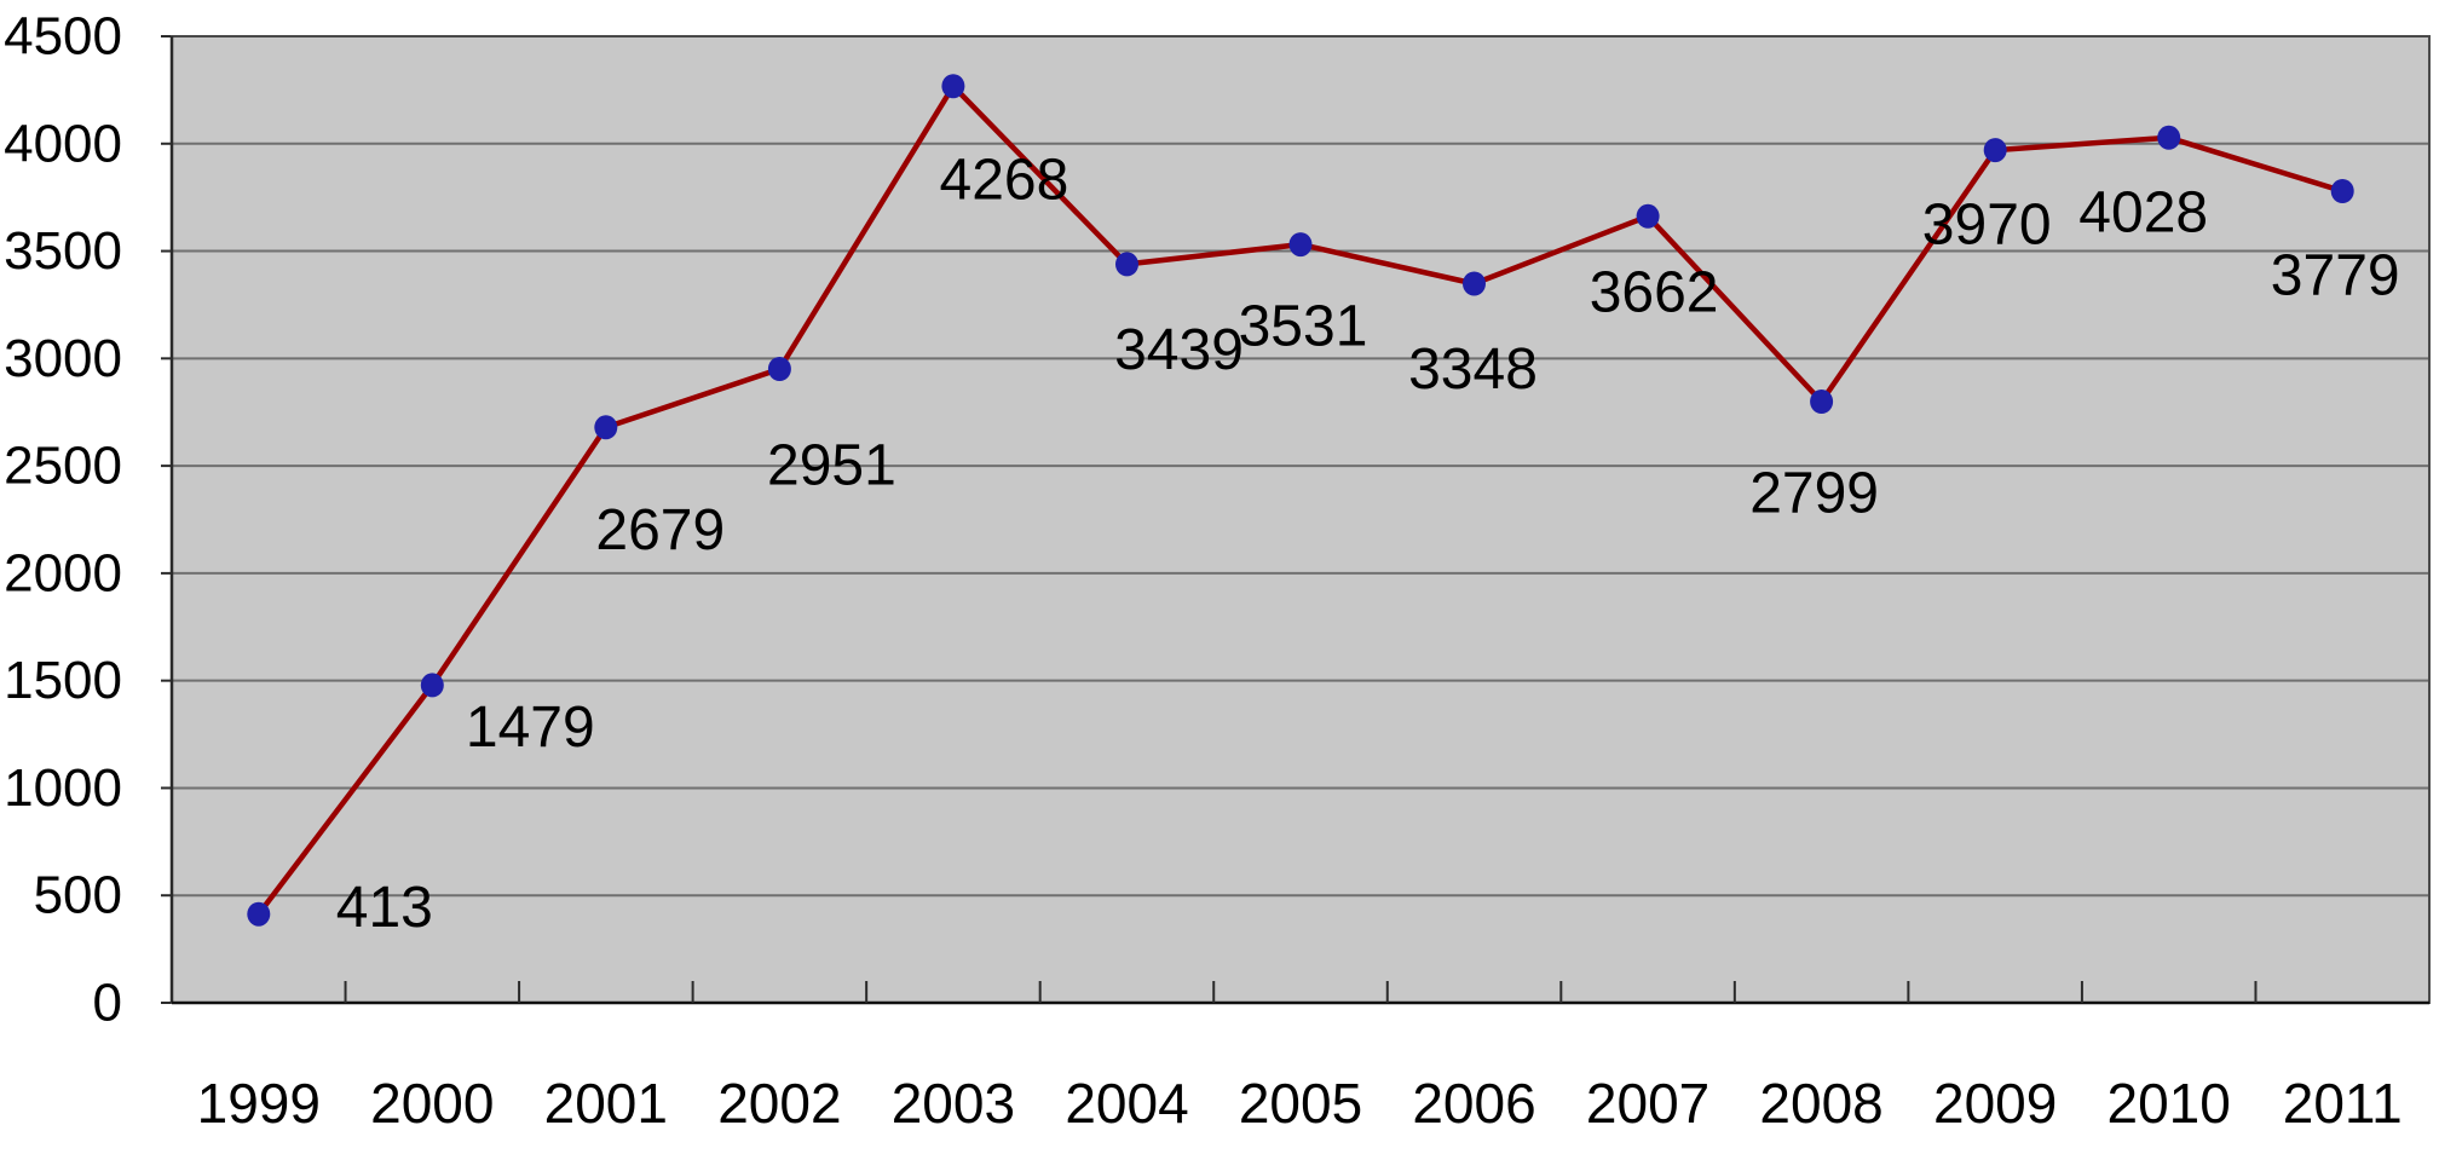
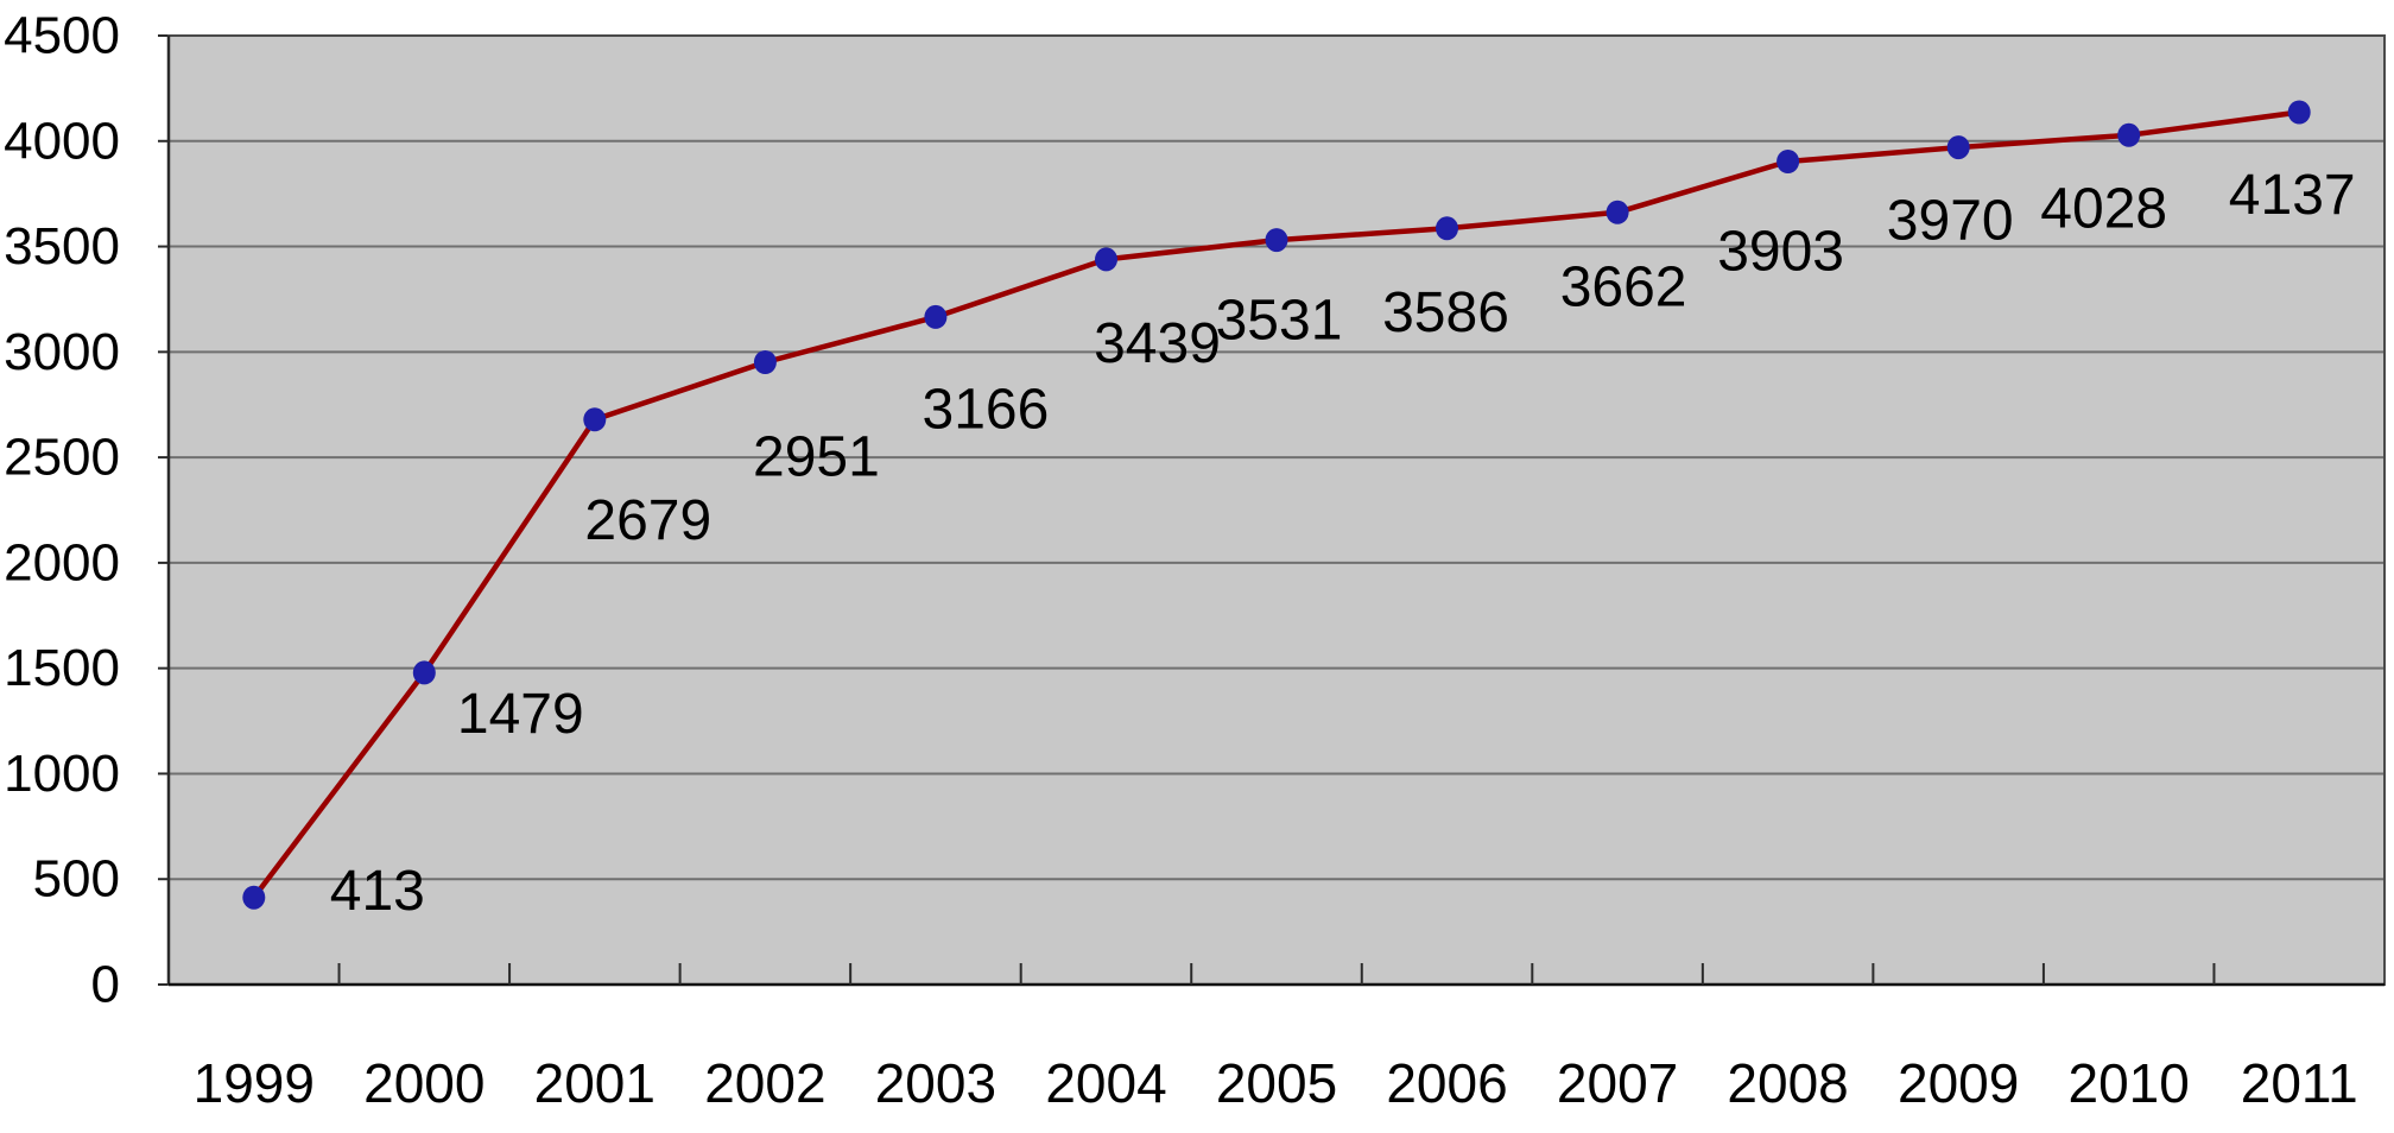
2003: 4268 -> 3166
2006: 3348 -> 3586
2008: 2799 -> 3903
2011: 3779 -> 4137
